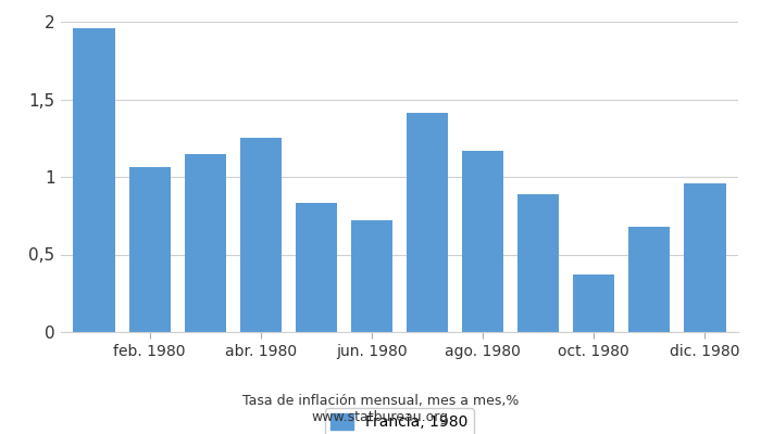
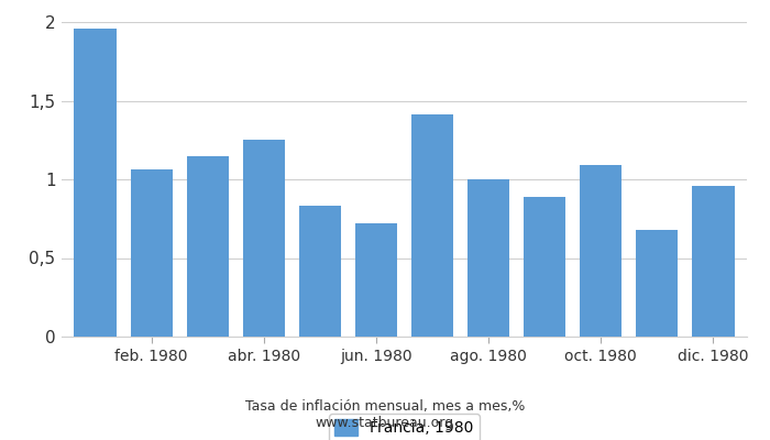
ago. 1980: 1,17 -> 1,00
oct. 1980: 0,37 -> 1,09
